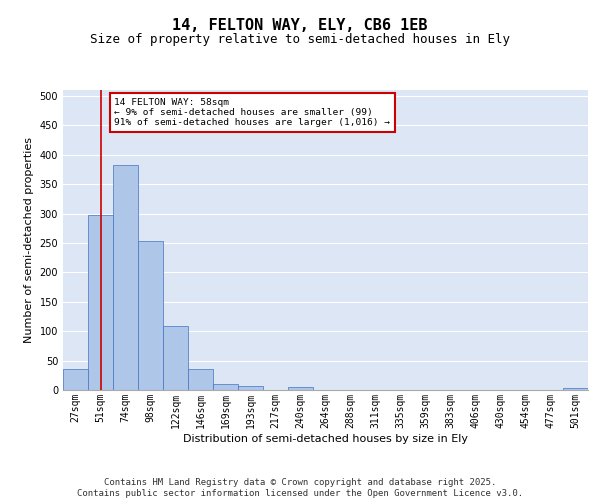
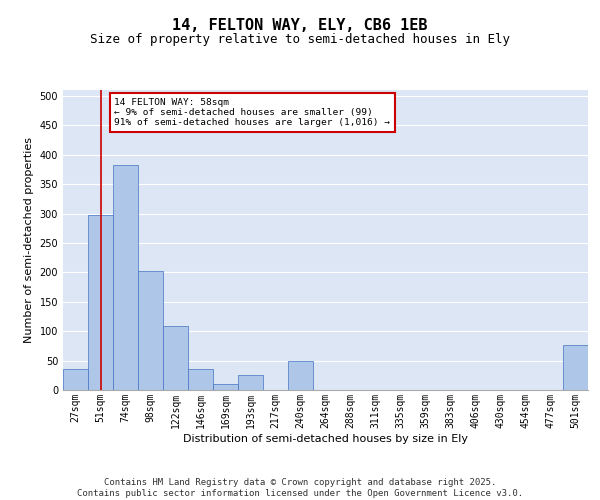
98sqm: 253 -> 202
193sqm: 6 -> 26
240sqm: 5 -> 50
501sqm: 4 -> 76
